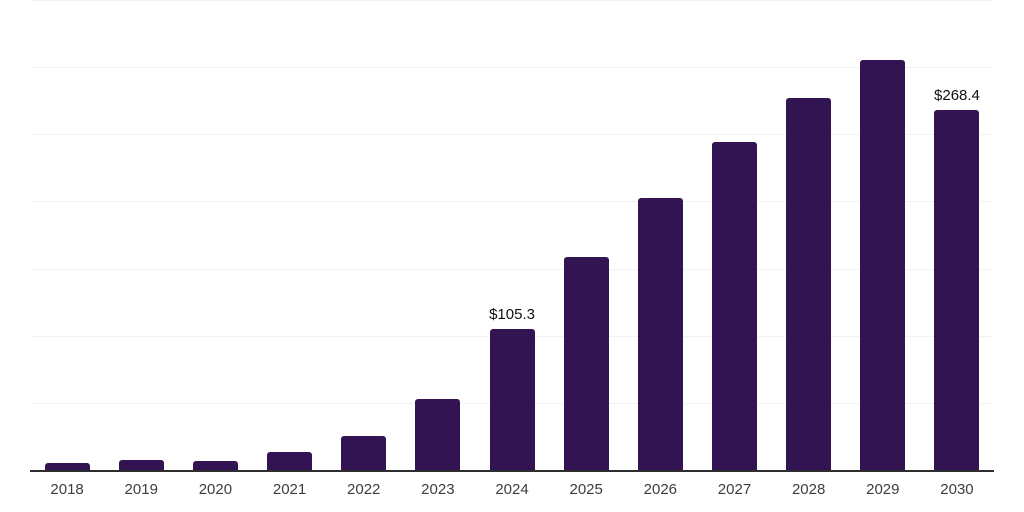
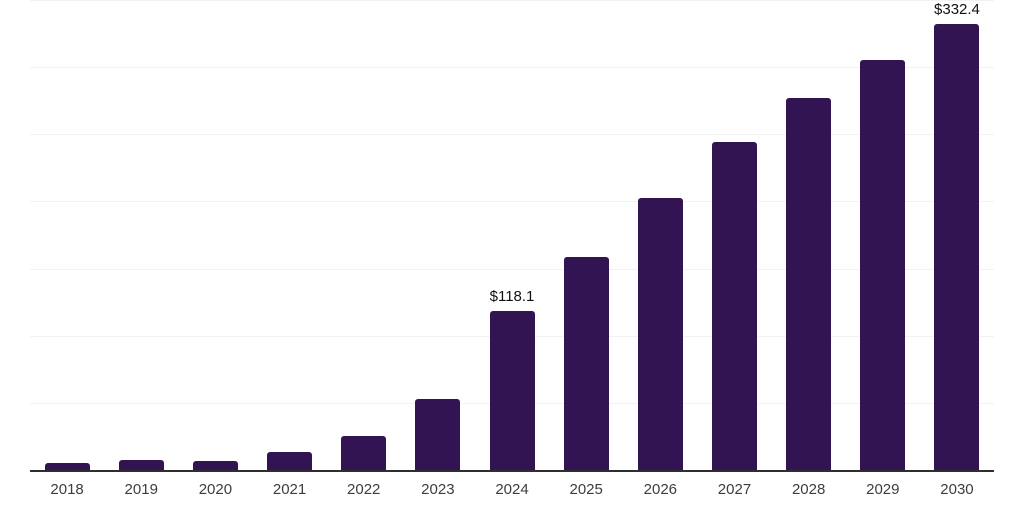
2024: $105.3 -> $118.1
2030: $268.4 -> $332.4
